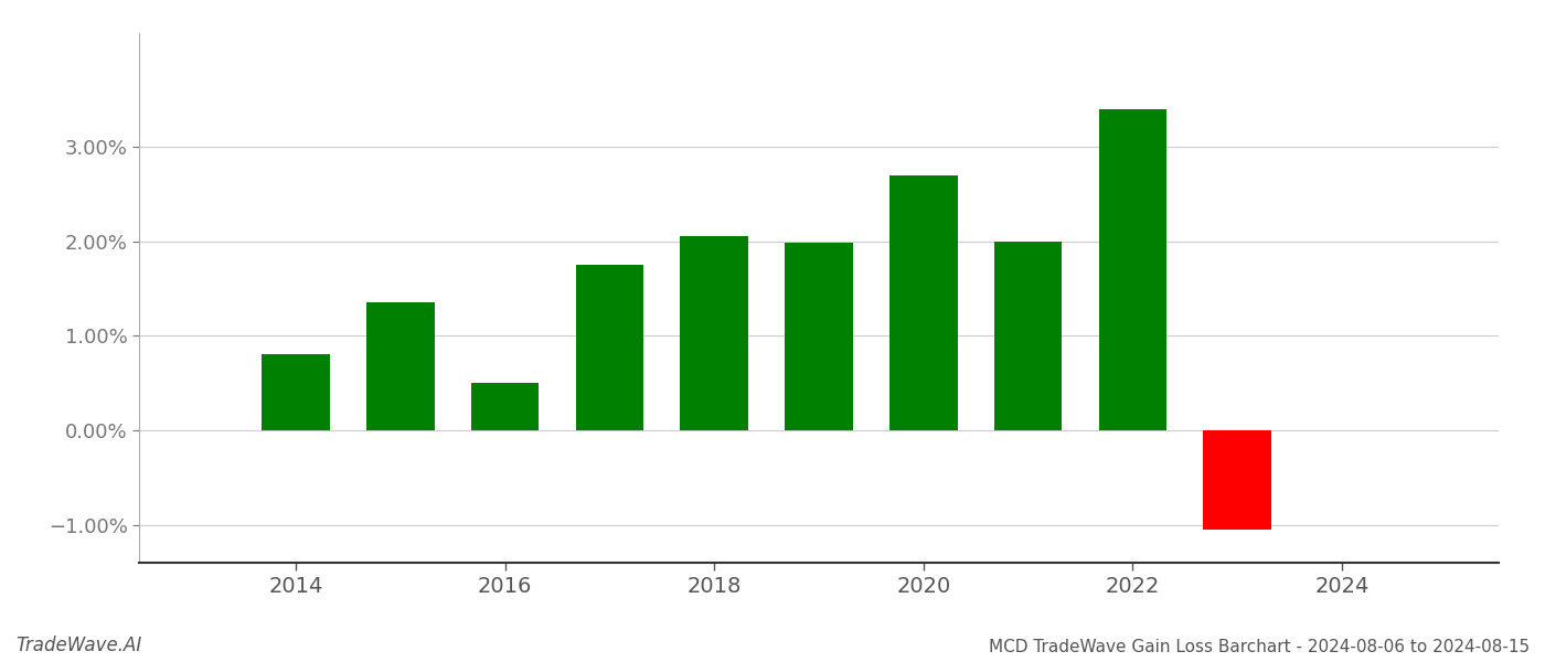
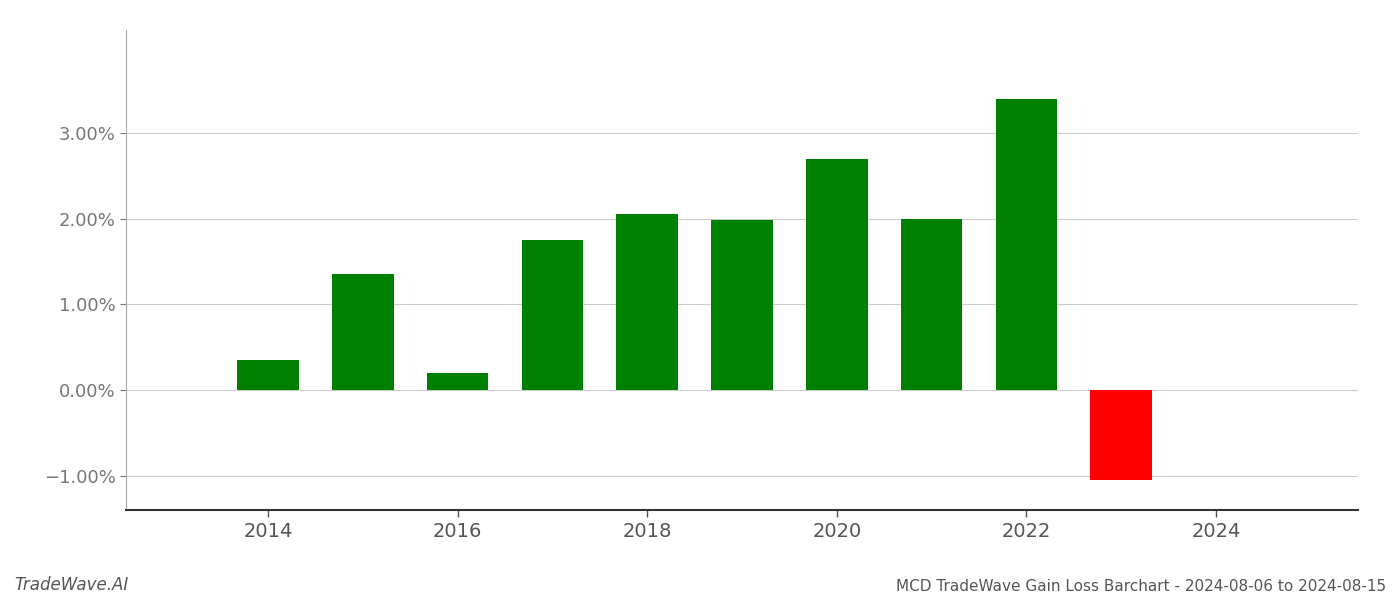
2014: 0.80% -> 0.35%
2016: 0.50% -> 0.20%
